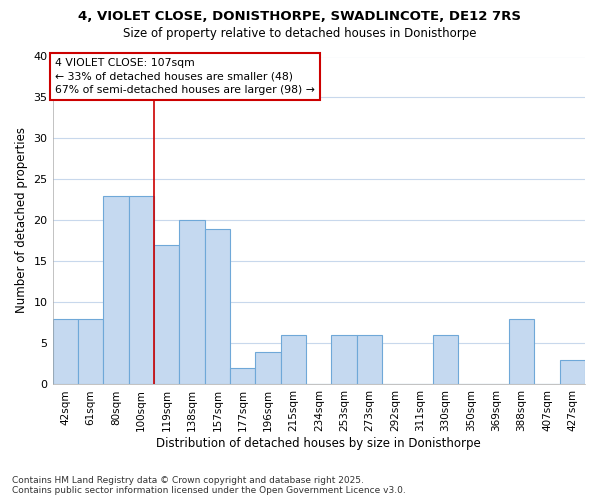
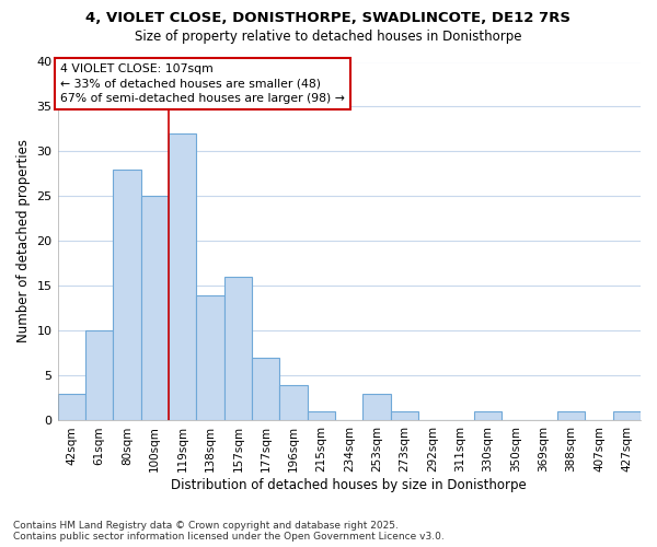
42sqm: 8 -> 3
61sqm: 8 -> 10
80sqm: 23 -> 28
100sqm: 23 -> 25
119sqm: 17 -> 32
138sqm: 20 -> 14
157sqm: 19 -> 16
177sqm: 2 -> 7
215sqm: 6 -> 1
253sqm: 6 -> 3
273sqm: 6 -> 1
330sqm: 6 -> 1
388sqm: 8 -> 1
427sqm: 3 -> 1
